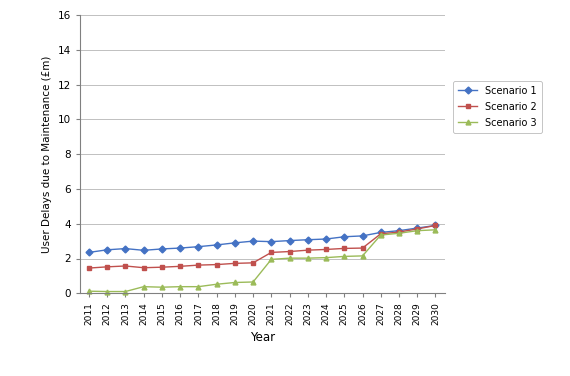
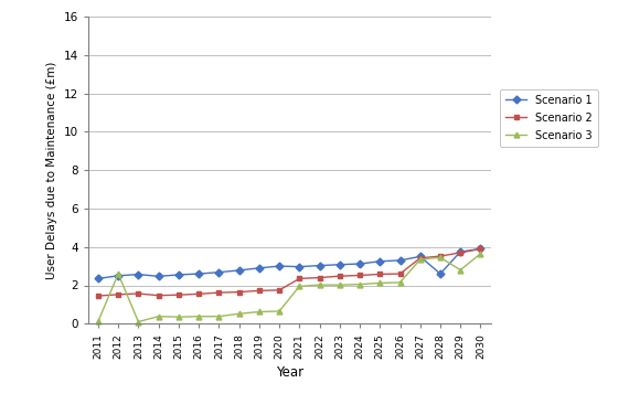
Scenario 3/2012: 0.1 -> 2.6
Scenario 1/2028: 3.6 -> 2.6
Scenario 3/2029: 3.6 -> 2.8
